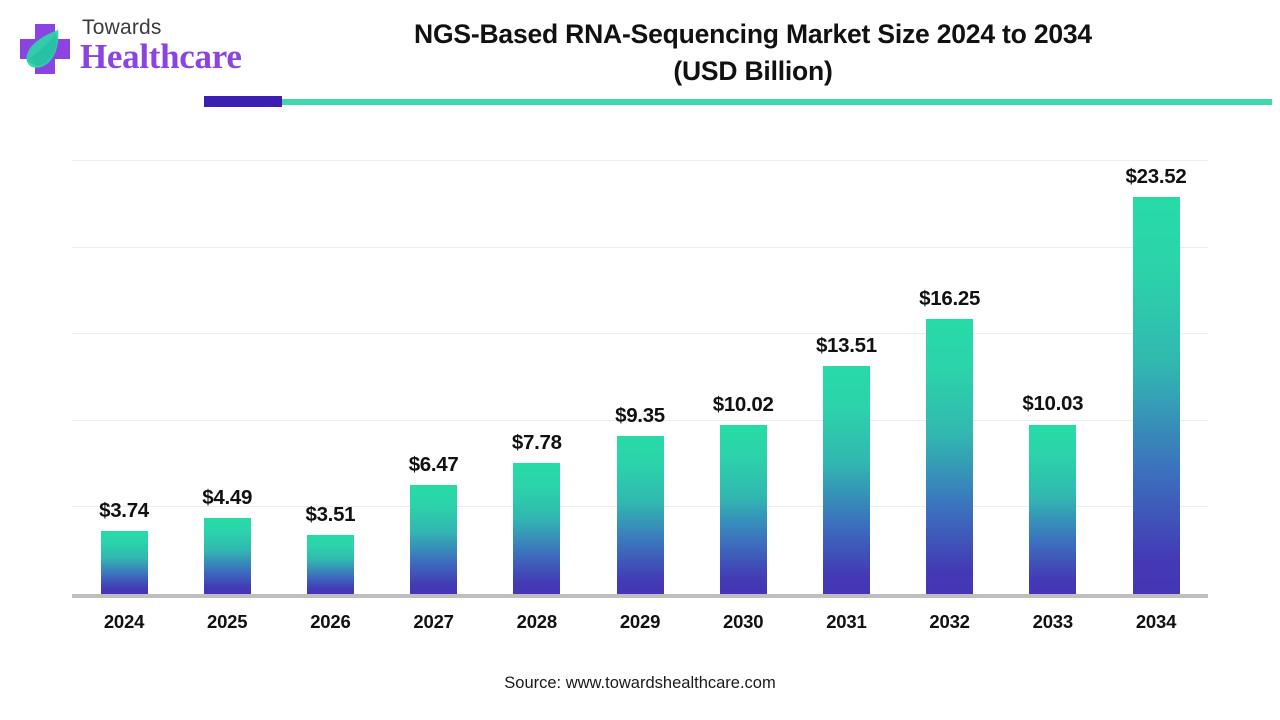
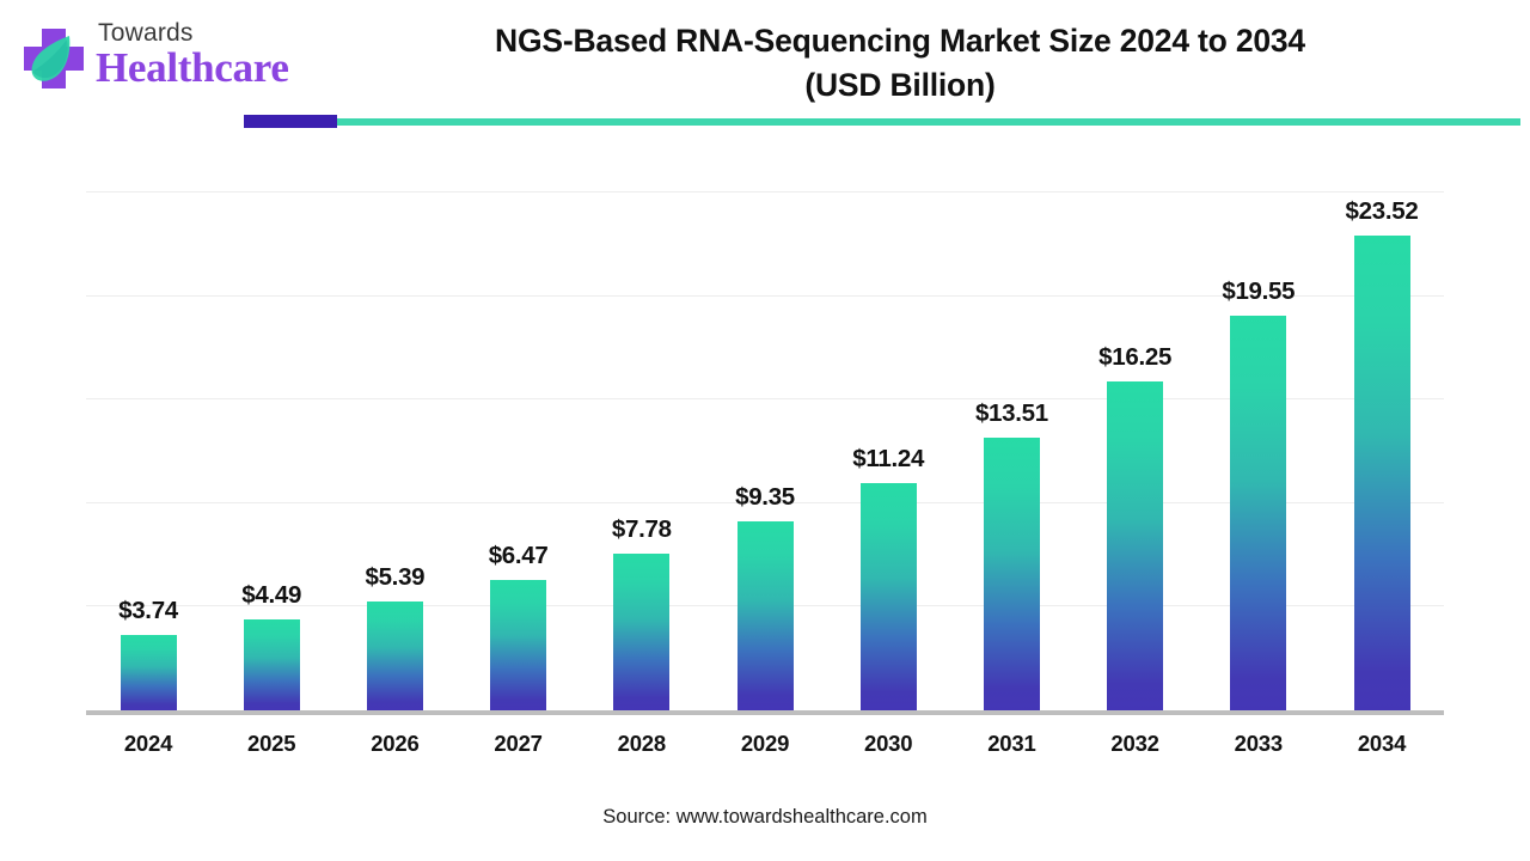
2026: $3.51 -> $5.39
2030: $10.02 -> $11.24
2033: $10.03 -> $19.55
